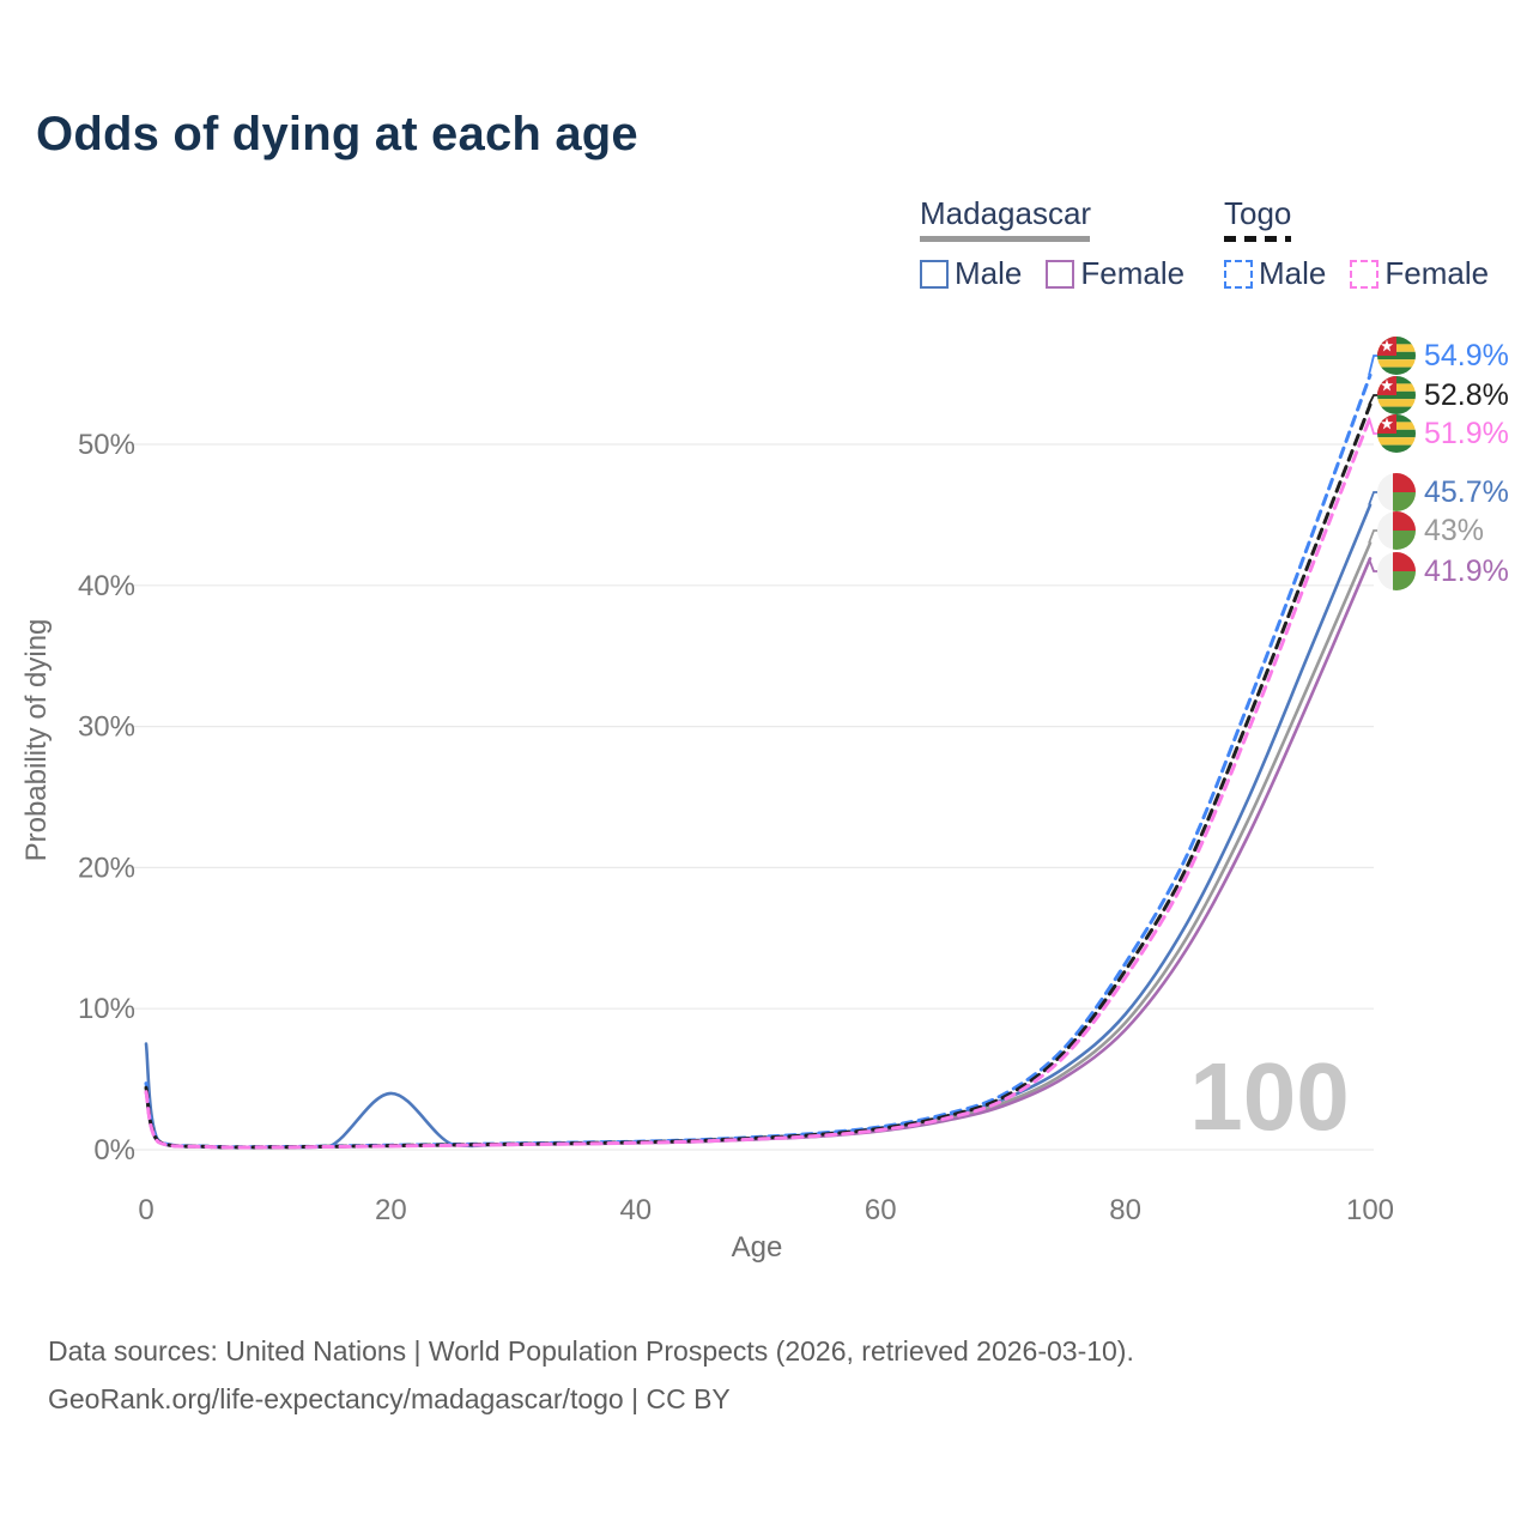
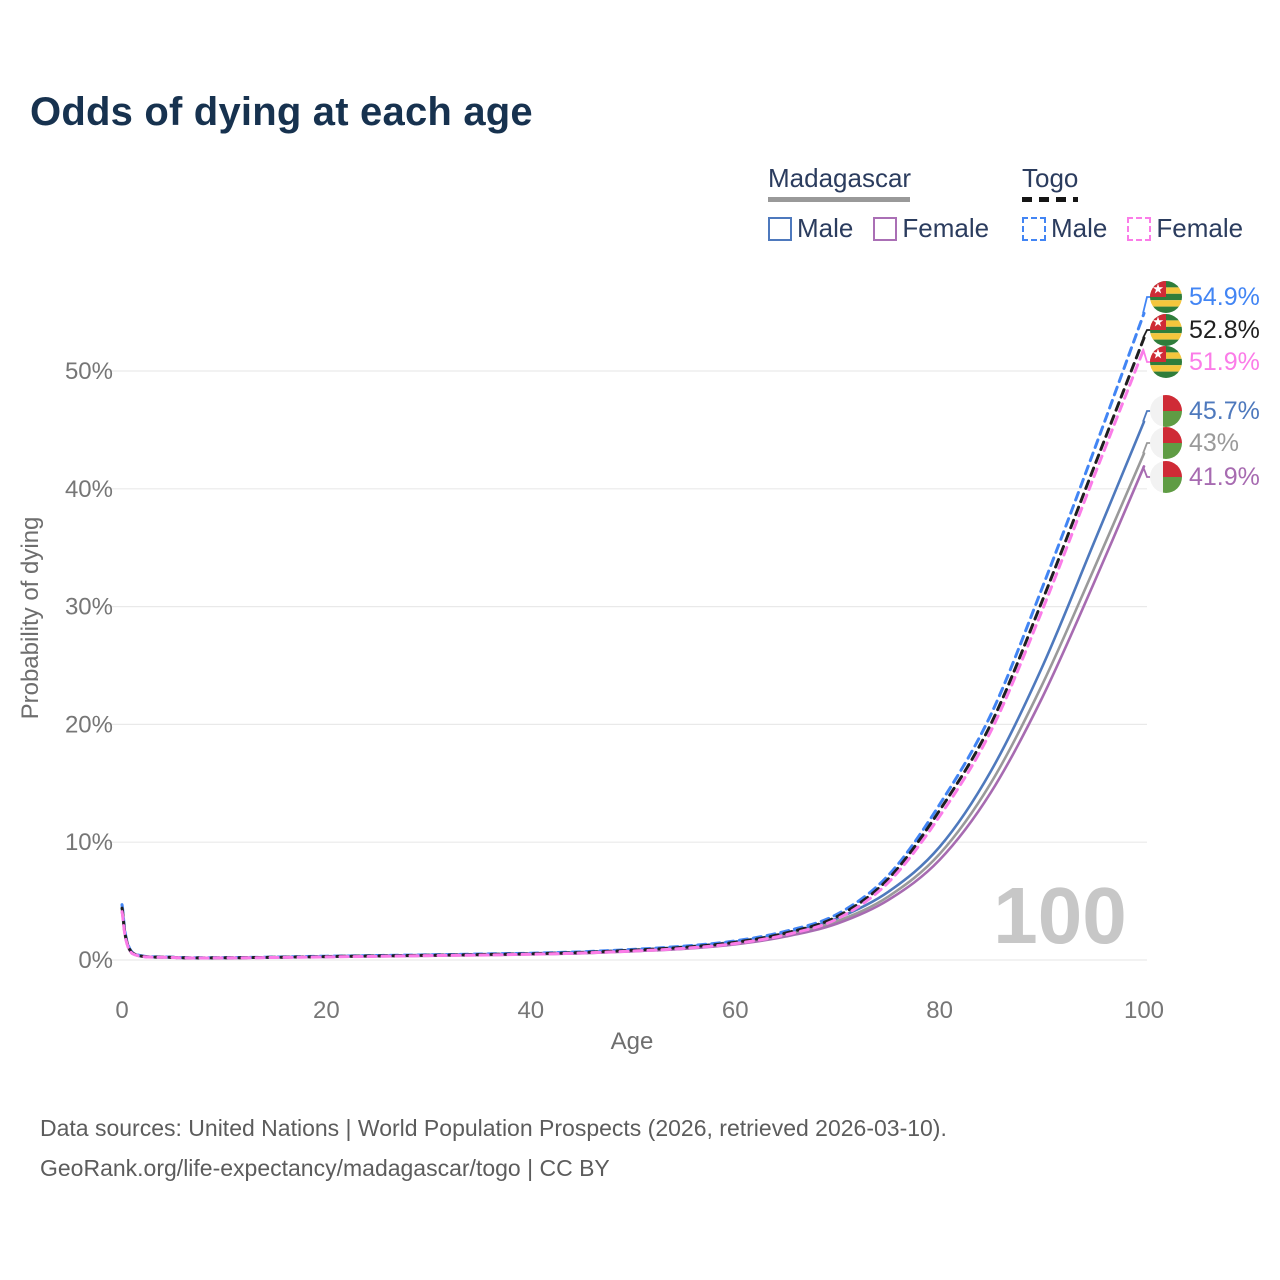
Madagascar Male/0: 7.5% -> 4.6%
Madagascar Male/20: 4.0% -> 0.3%
